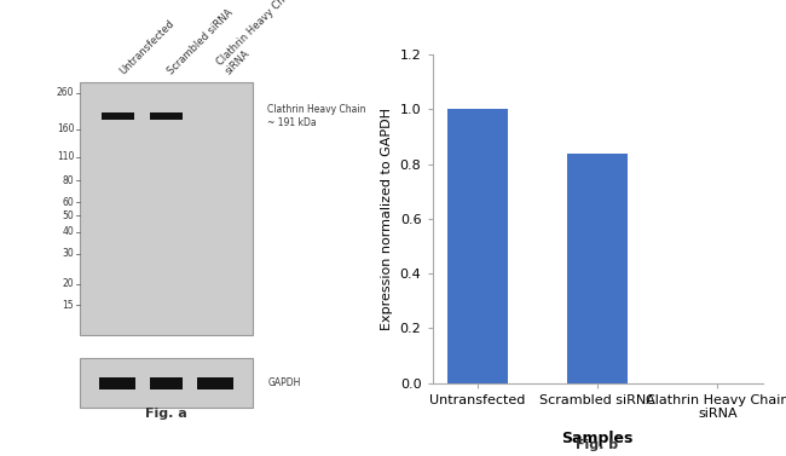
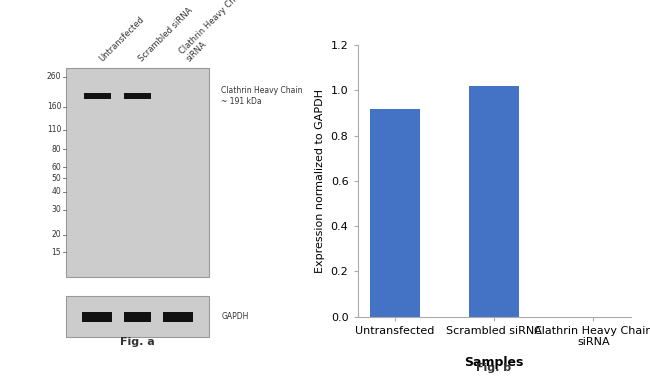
Untransfected: 1.00 -> 0.92
Scrambled siRNA: 0.84 -> 1.02
